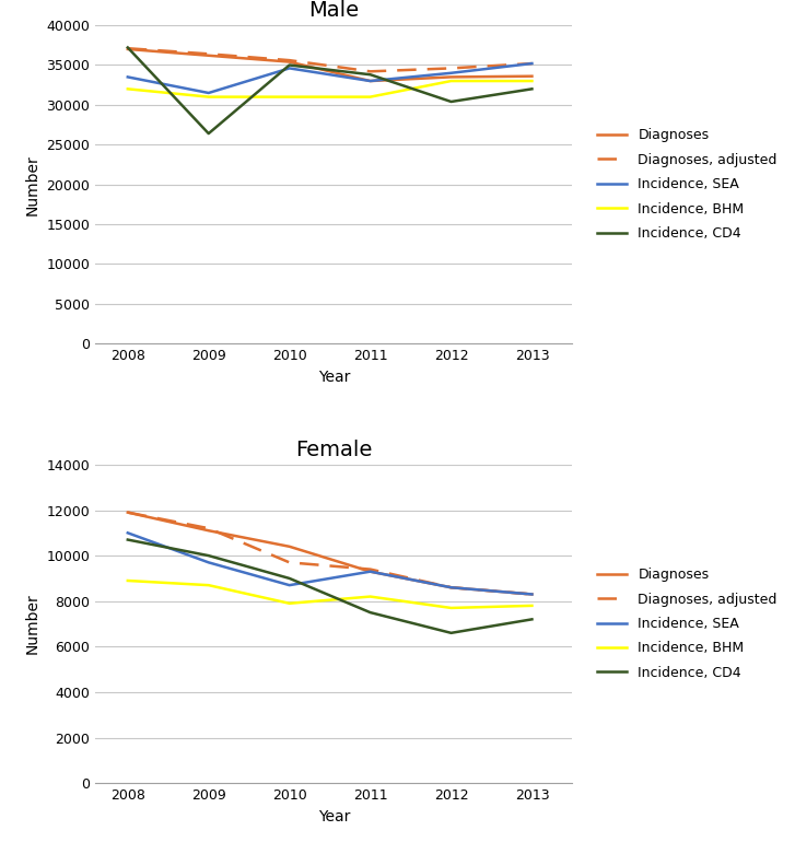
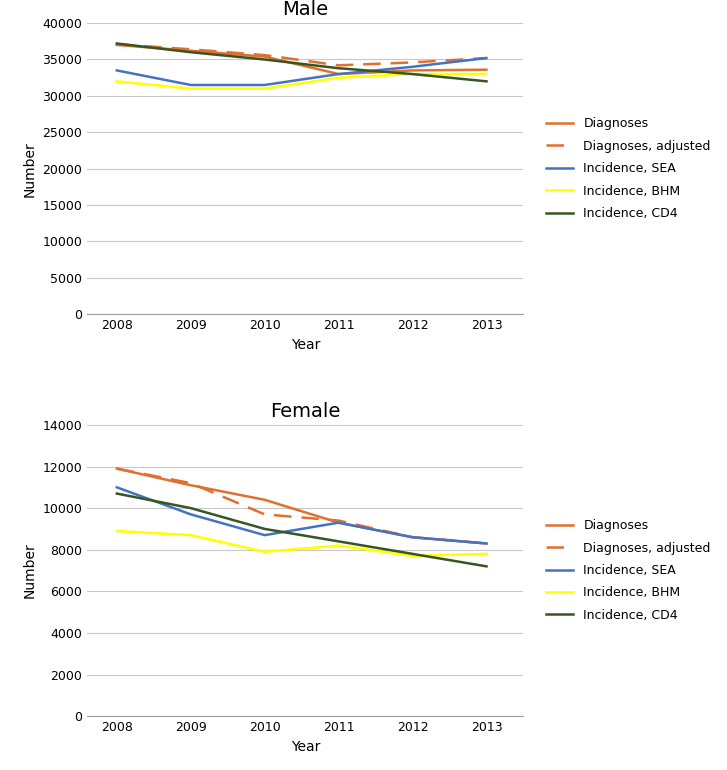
Male/Incidence, CD4/2009: 26400 -> 36000
Male/Incidence, SEA/2010: 34600 -> 31500
Male/Incidence, BHM/2011: 31000 -> 32500
Male/Incidence, CD4/2012: 30400 -> 33000
Female/Incidence, CD4/2011: 7500 -> 8400
Female/Incidence, CD4/2012: 6600 -> 7800
